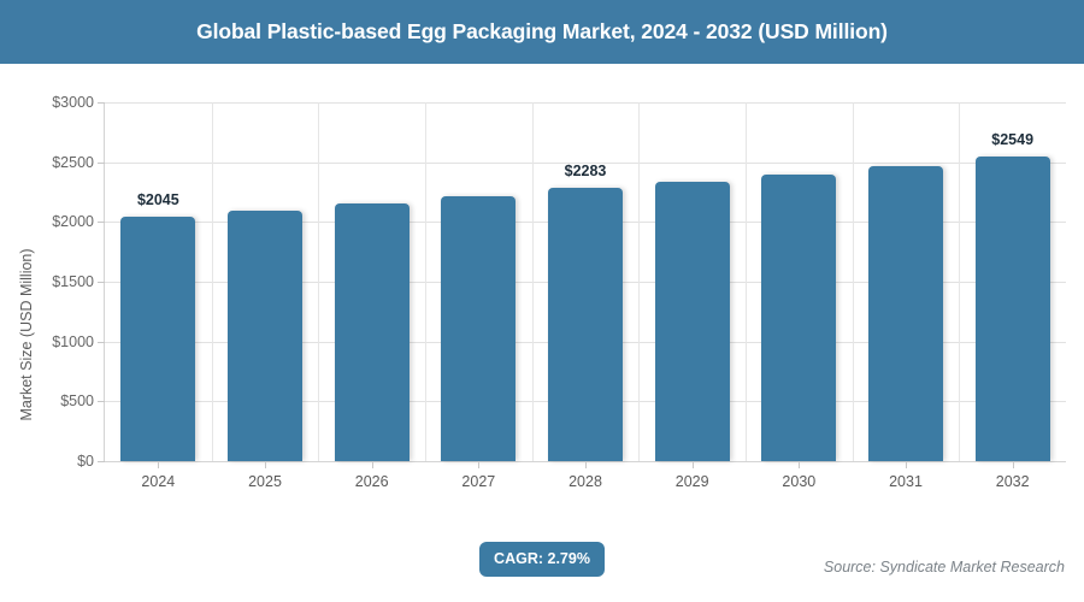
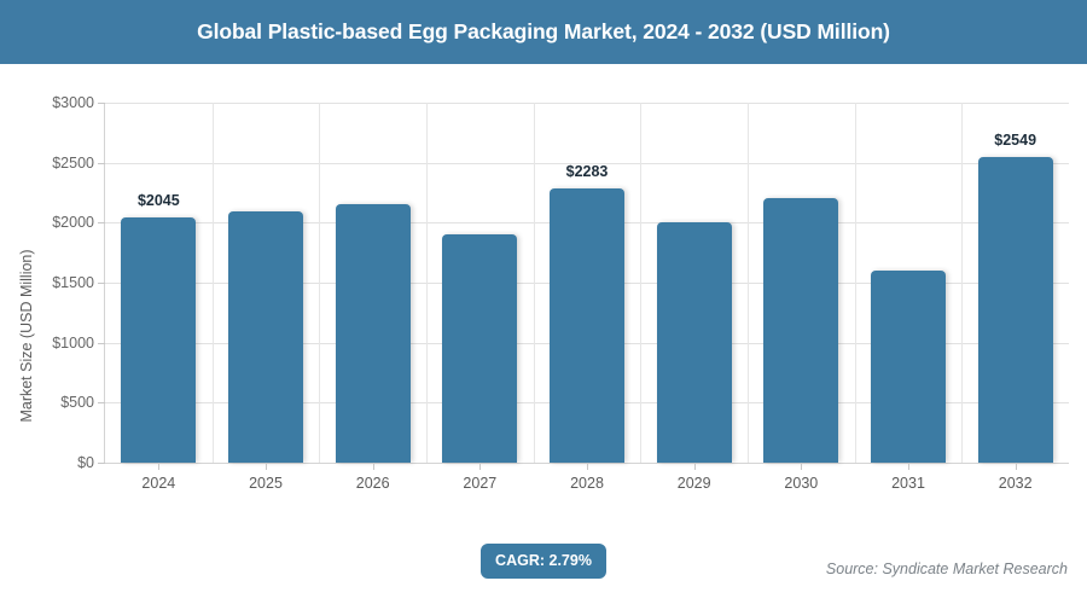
2027: $2200 -> $1900
2029: $2300 -> $2000
2030: $2400 -> $2200
2031: $2500 -> $1600
